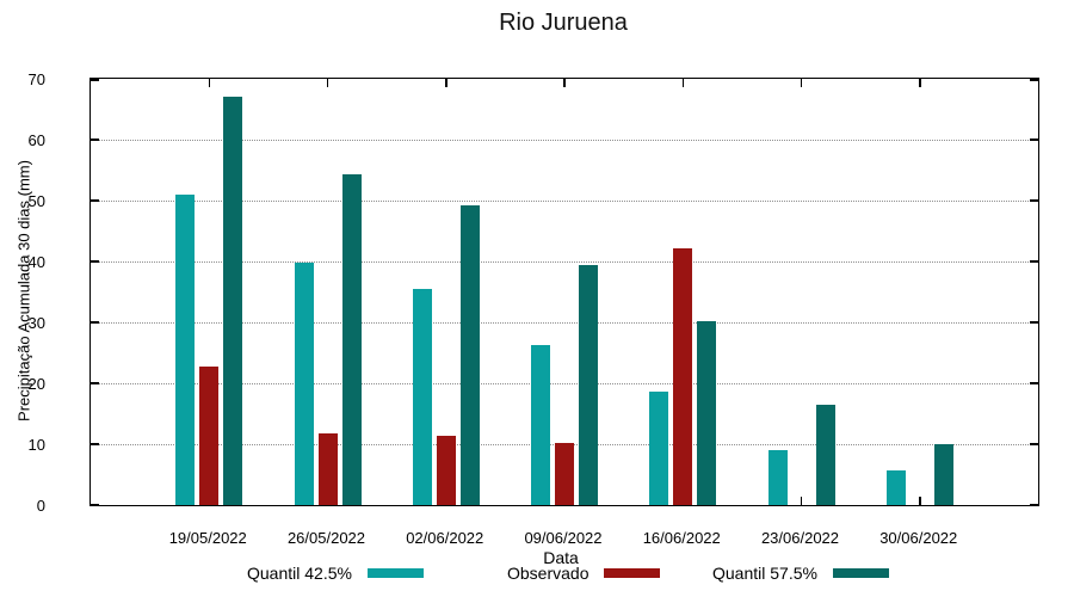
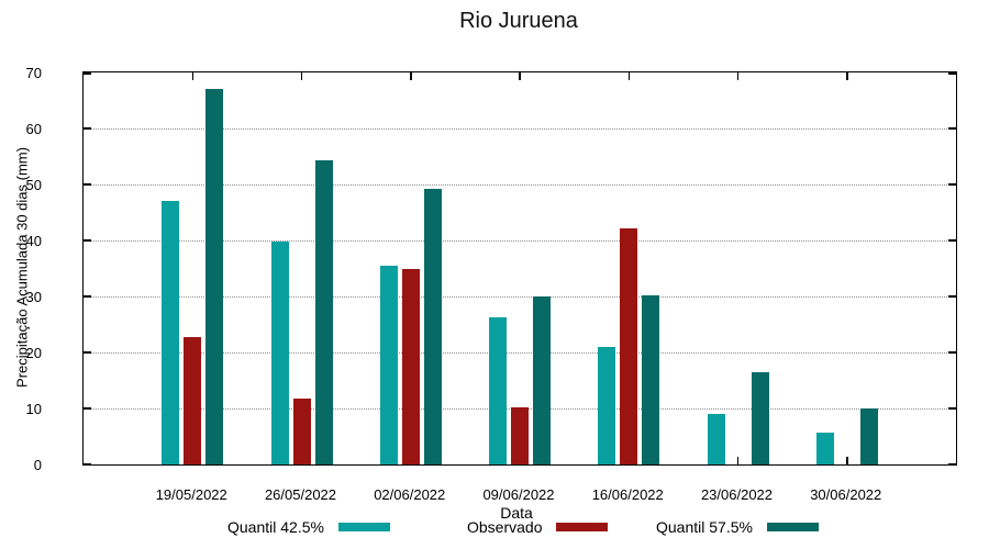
Quantil 42.5%/19/05/2022: 51 -> 47
Observado/02/06/2022: 11 -> 35
Quantil 57.5%/09/06/2022: 39 -> 30
Quantil 42.5%/16/06/2022: 19 -> 21
